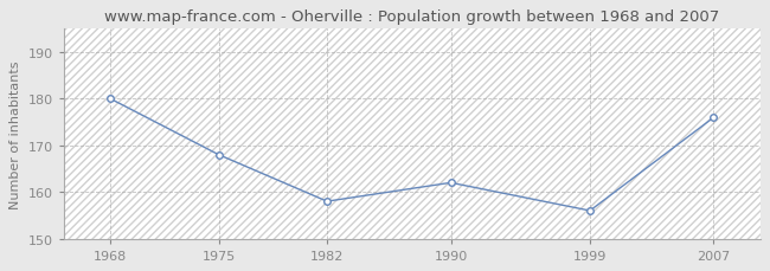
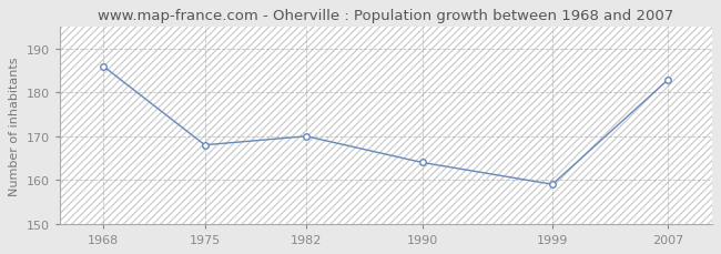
1968: 180 -> 186
1982: 158 -> 170
1990: 162 -> 164
1999: 156 -> 159
2007: 176 -> 183
